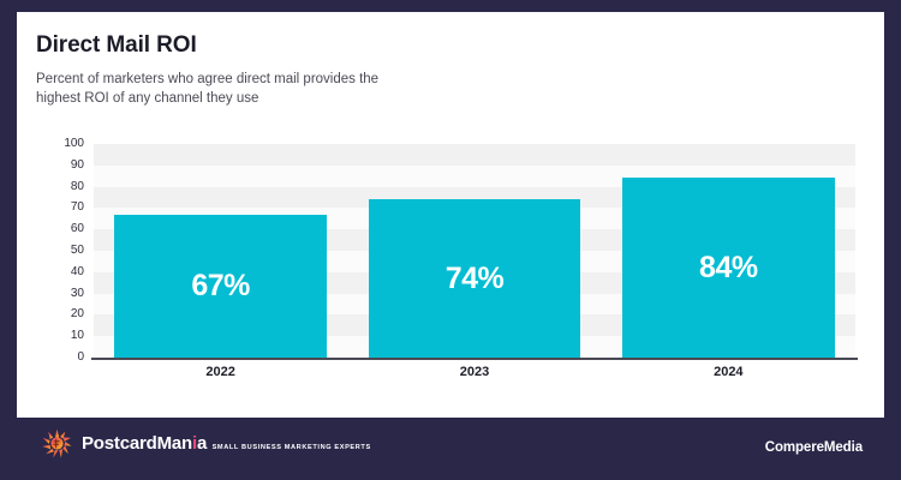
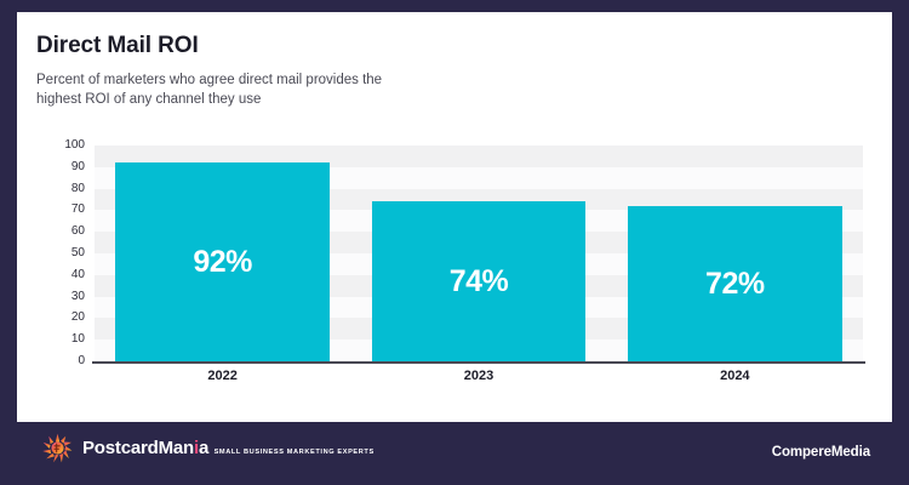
2022: 67% -> 92%
2024: 84% -> 72%
